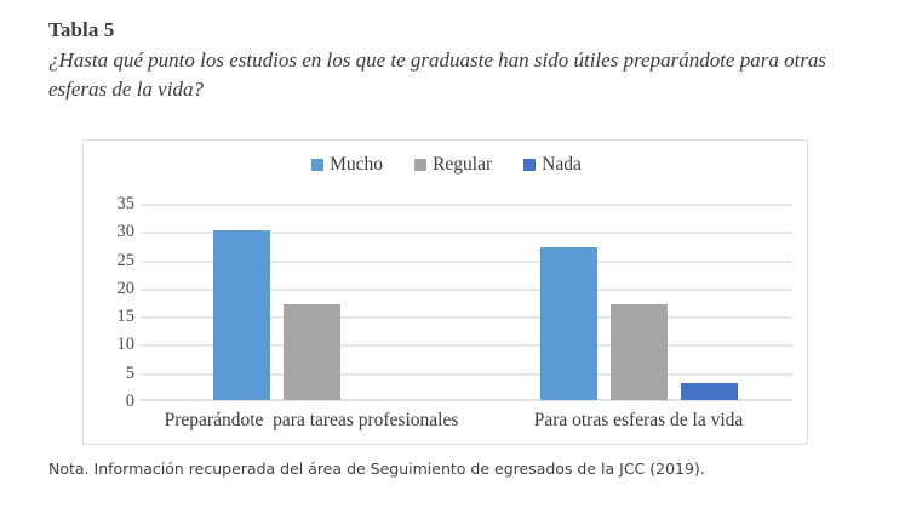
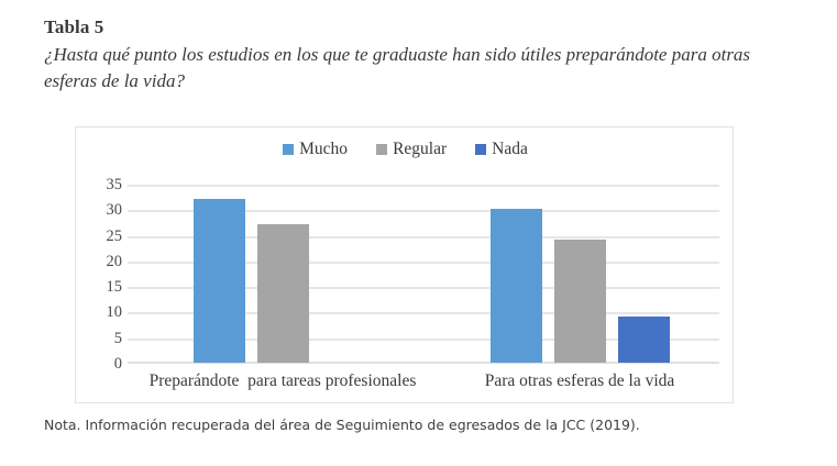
Mucho/Preparándote para tareas profesionales: 30 -> 32
Regular/Preparándote para tareas profesionales: 17 -> 27
Mucho/Para otras esferas de la vida: 27 -> 30
Regular/Para otras esferas de la vida: 17 -> 24
Nada/Para otras esferas de la vida: 3 -> 9
